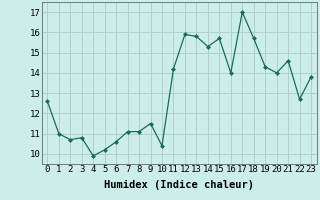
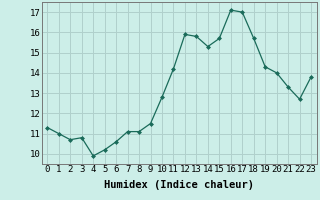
0: 12.6 -> 11.3
10: 10.4 -> 12.8
16: 14.0 -> 17.1
21: 14.6 -> 13.3
